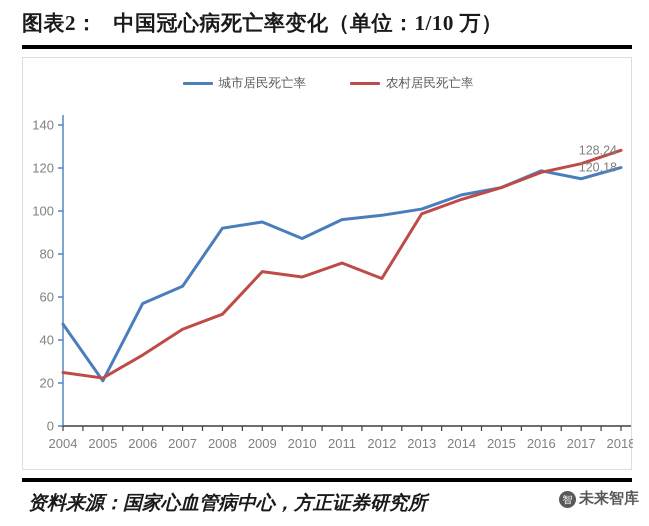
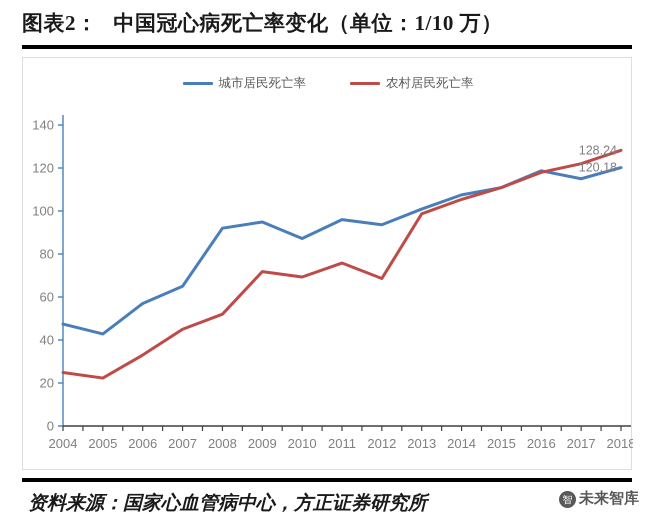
城市居民死亡率/2005: 21 -> 43
城市居民死亡率/2012: 98 -> 94
